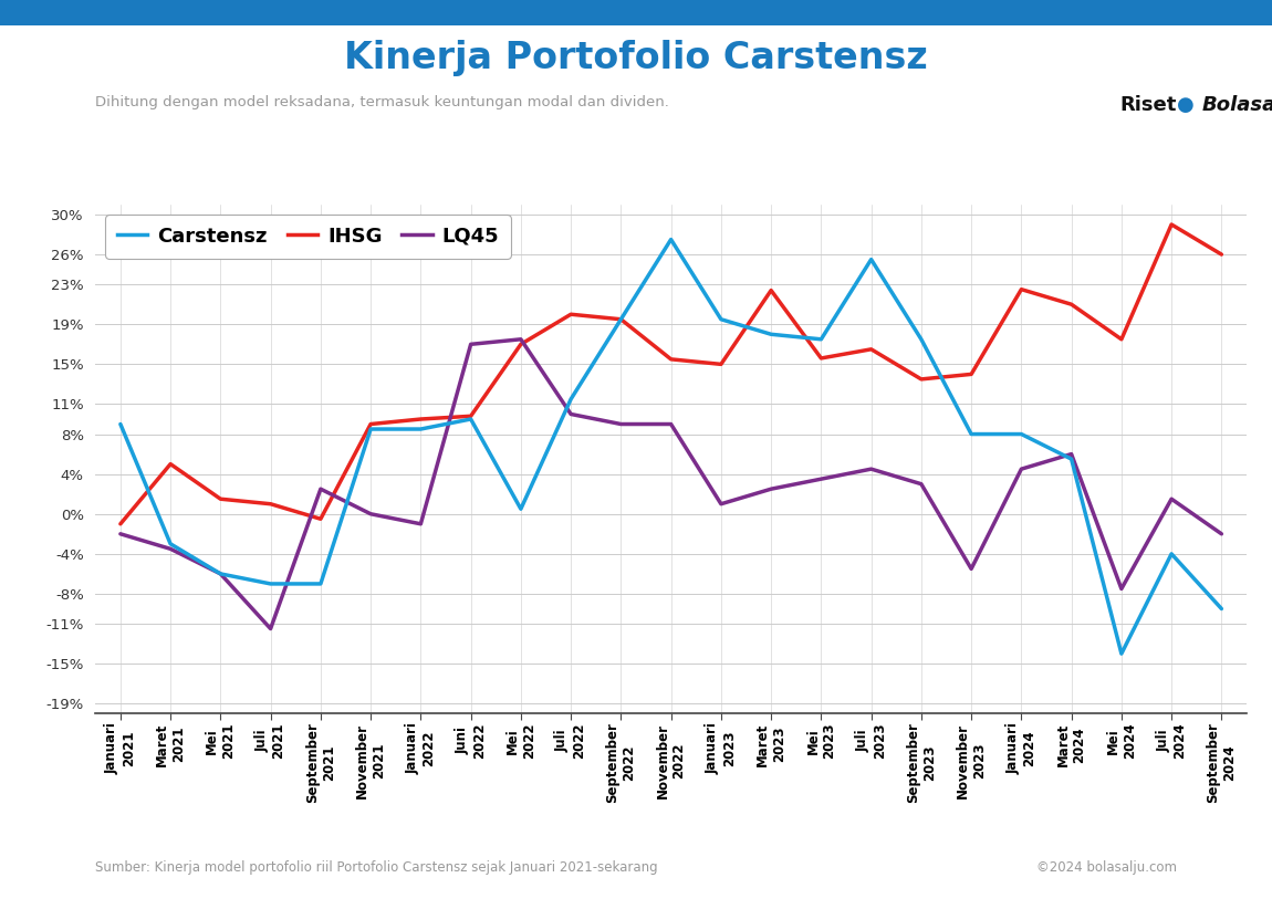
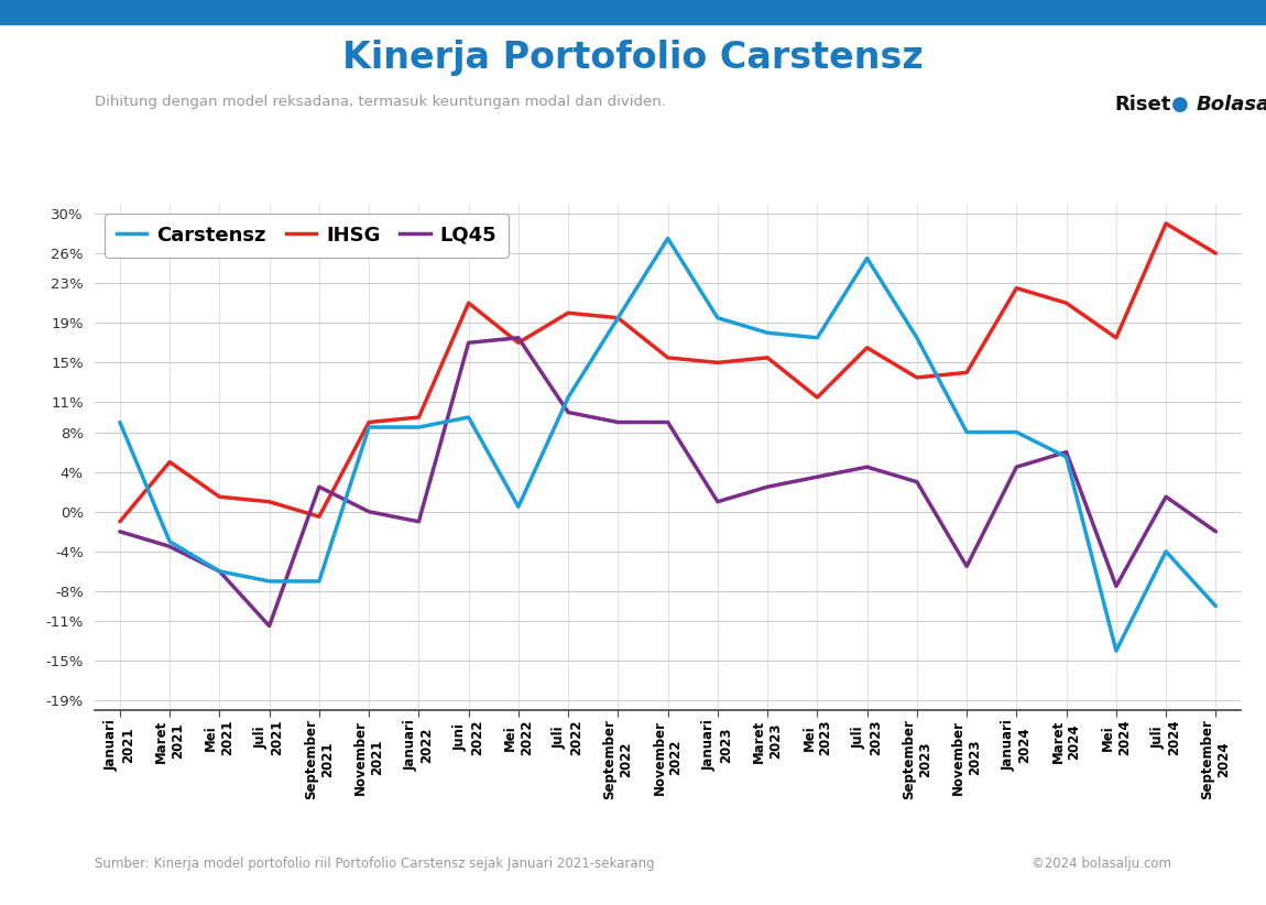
IHSG/Juni 2022: 9.8% -> 21.0%
IHSG/Maret 2023: 22.4% -> 15.5%
IHSG/Mei 2023: 15.6% -> 11.5%
